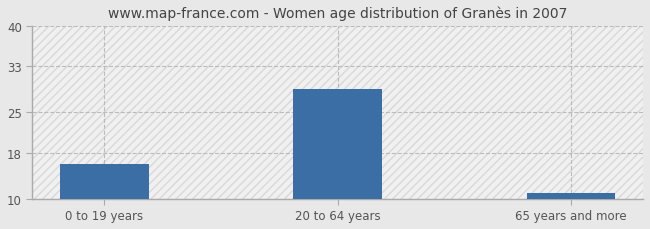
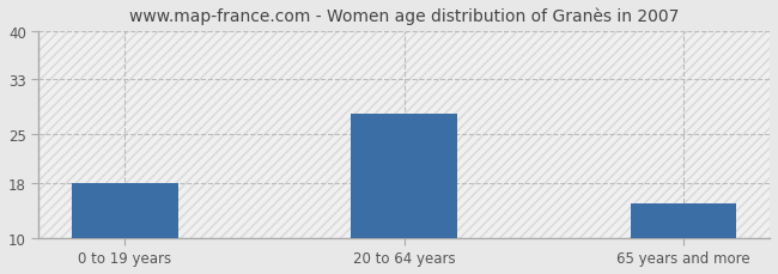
0 to 19 years: 16 -> 18
20 to 64 years: 29 -> 28
65 years and more: 11 -> 15
